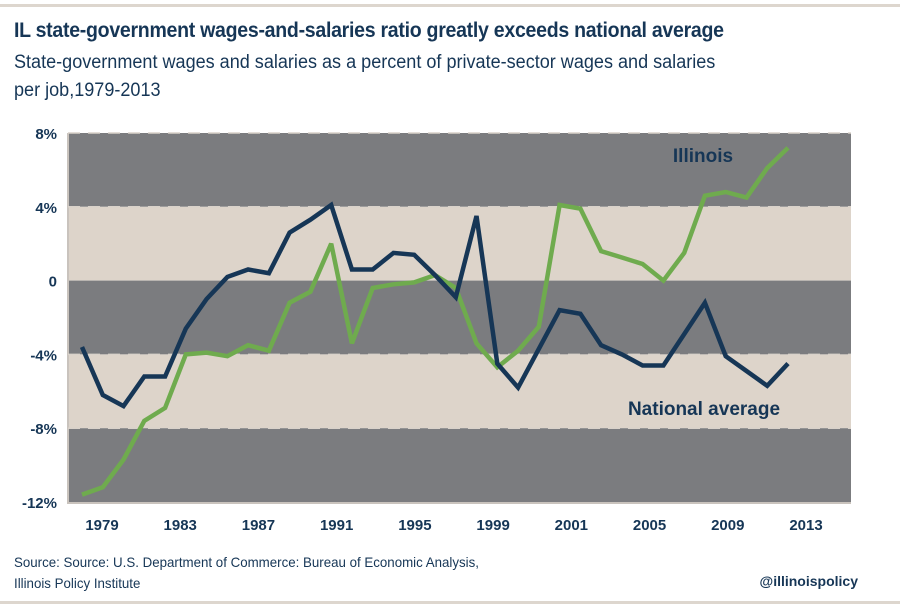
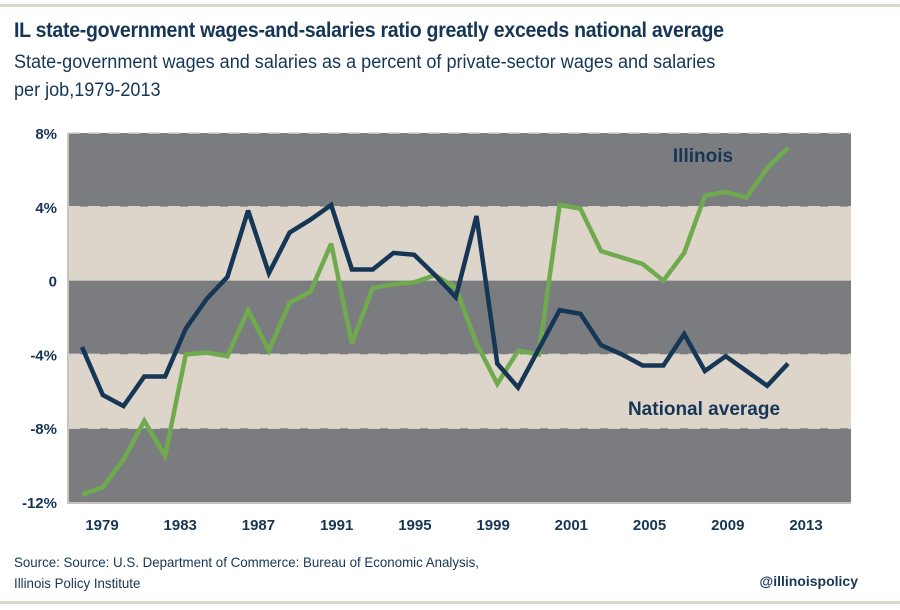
Illinois/1983: -6.9% -> -9.5%
Illinois/1987: -3.5% -> -1.6%
National average/1987: 0.6% -> 3.8%
Illinois/1999: -4.7% -> -5.6%
Illinois/2001: -2.5% -> -4.0%
National average/2009: -1.2% -> -4.9%
